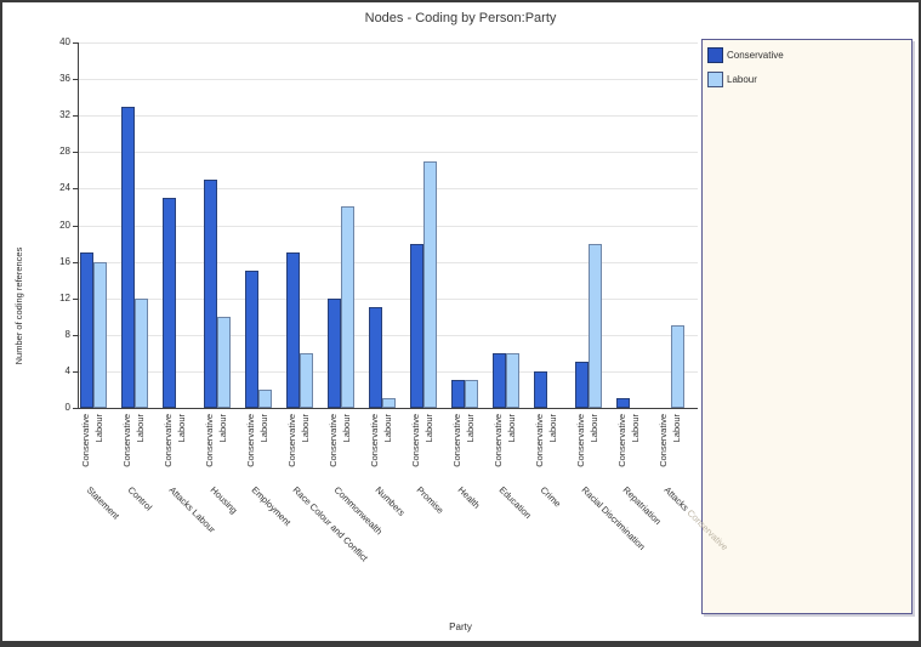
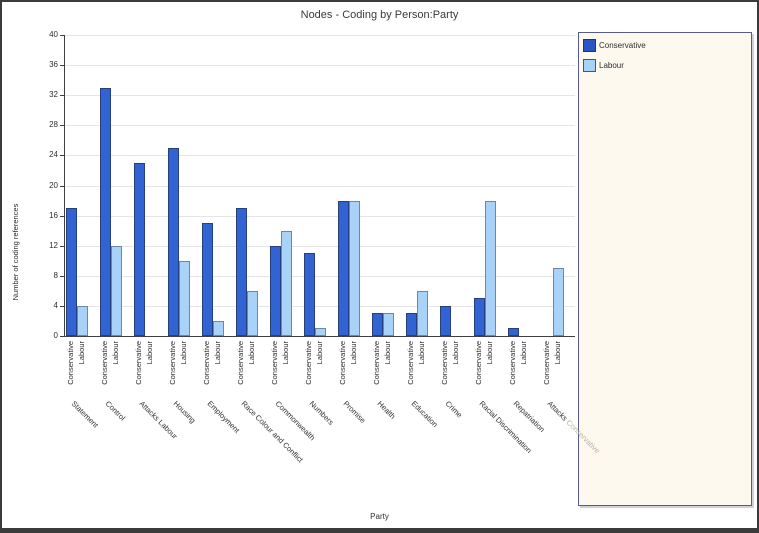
Labour/Statement: 16 -> 4
Labour/Commonwealth: 22 -> 14
Labour/Promise: 27 -> 18
Conservative/Education: 6 -> 3
